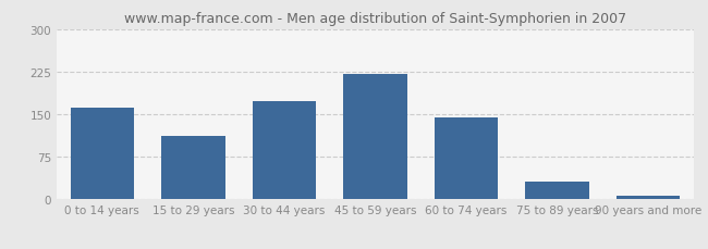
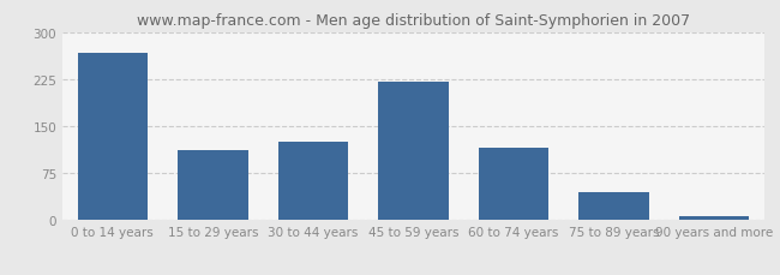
0 to 14 years: 161 -> 266
30 to 44 years: 172 -> 124
60 to 74 years: 143 -> 116
75 to 89 years: 30 -> 44
